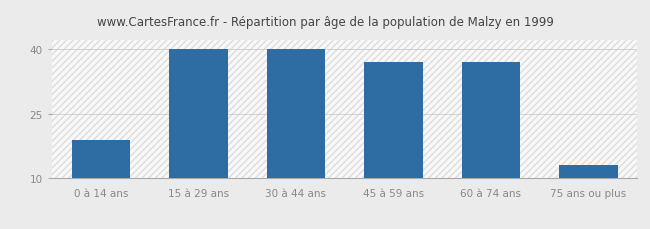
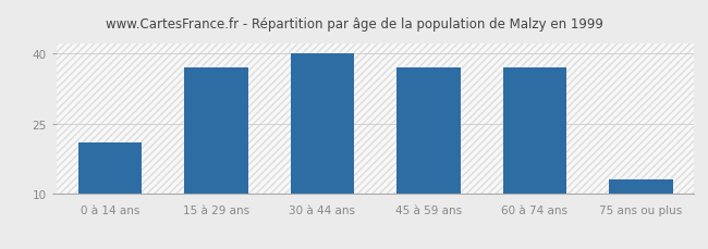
0 à 14 ans: 19 -> 21
15 à 29 ans: 40 -> 37
